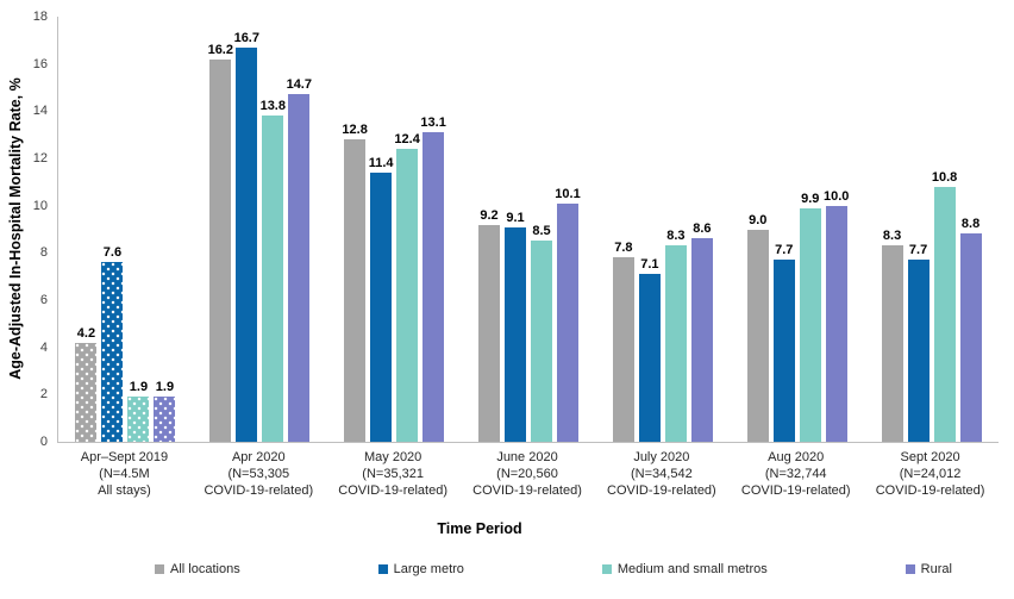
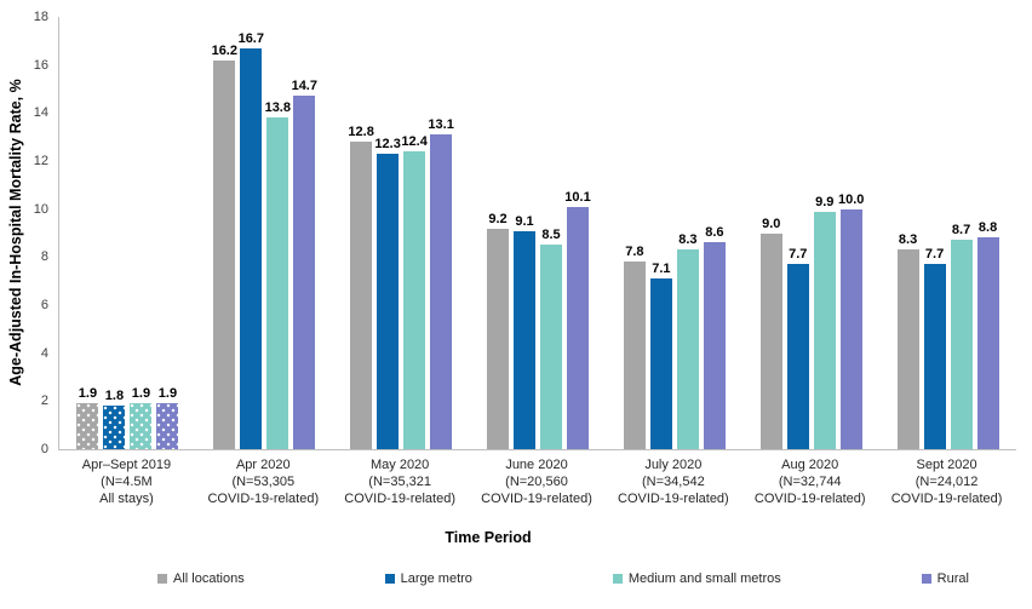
All locations/Apr–Sept 2019 (N=4.5M All stays): 4.2 -> 1.9
Large metro/Apr–Sept 2019 (N=4.5M All stays): 7.6 -> 1.8
Large metro/May 2020 (N=35,321 COVID-19-related): 11.4 -> 12.3
Medium and small metros/Sept 2020 (N=24,012 COVID-19-related): 10.8 -> 8.7
